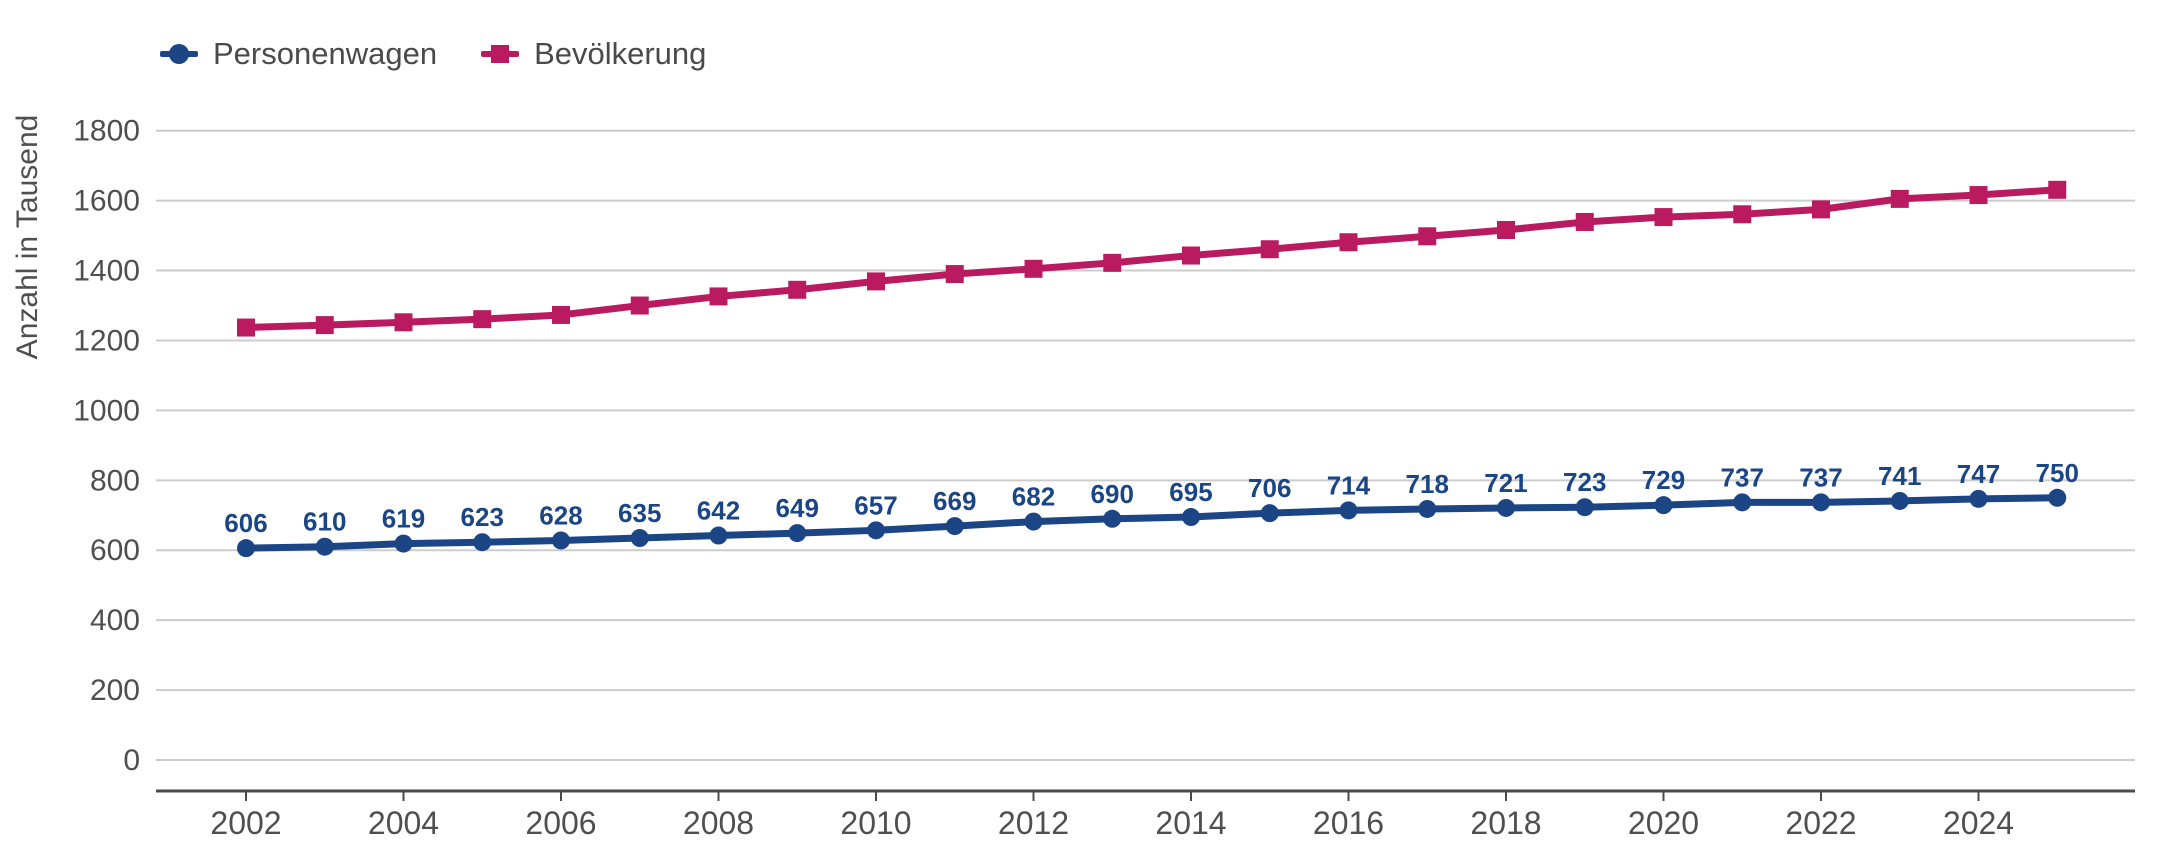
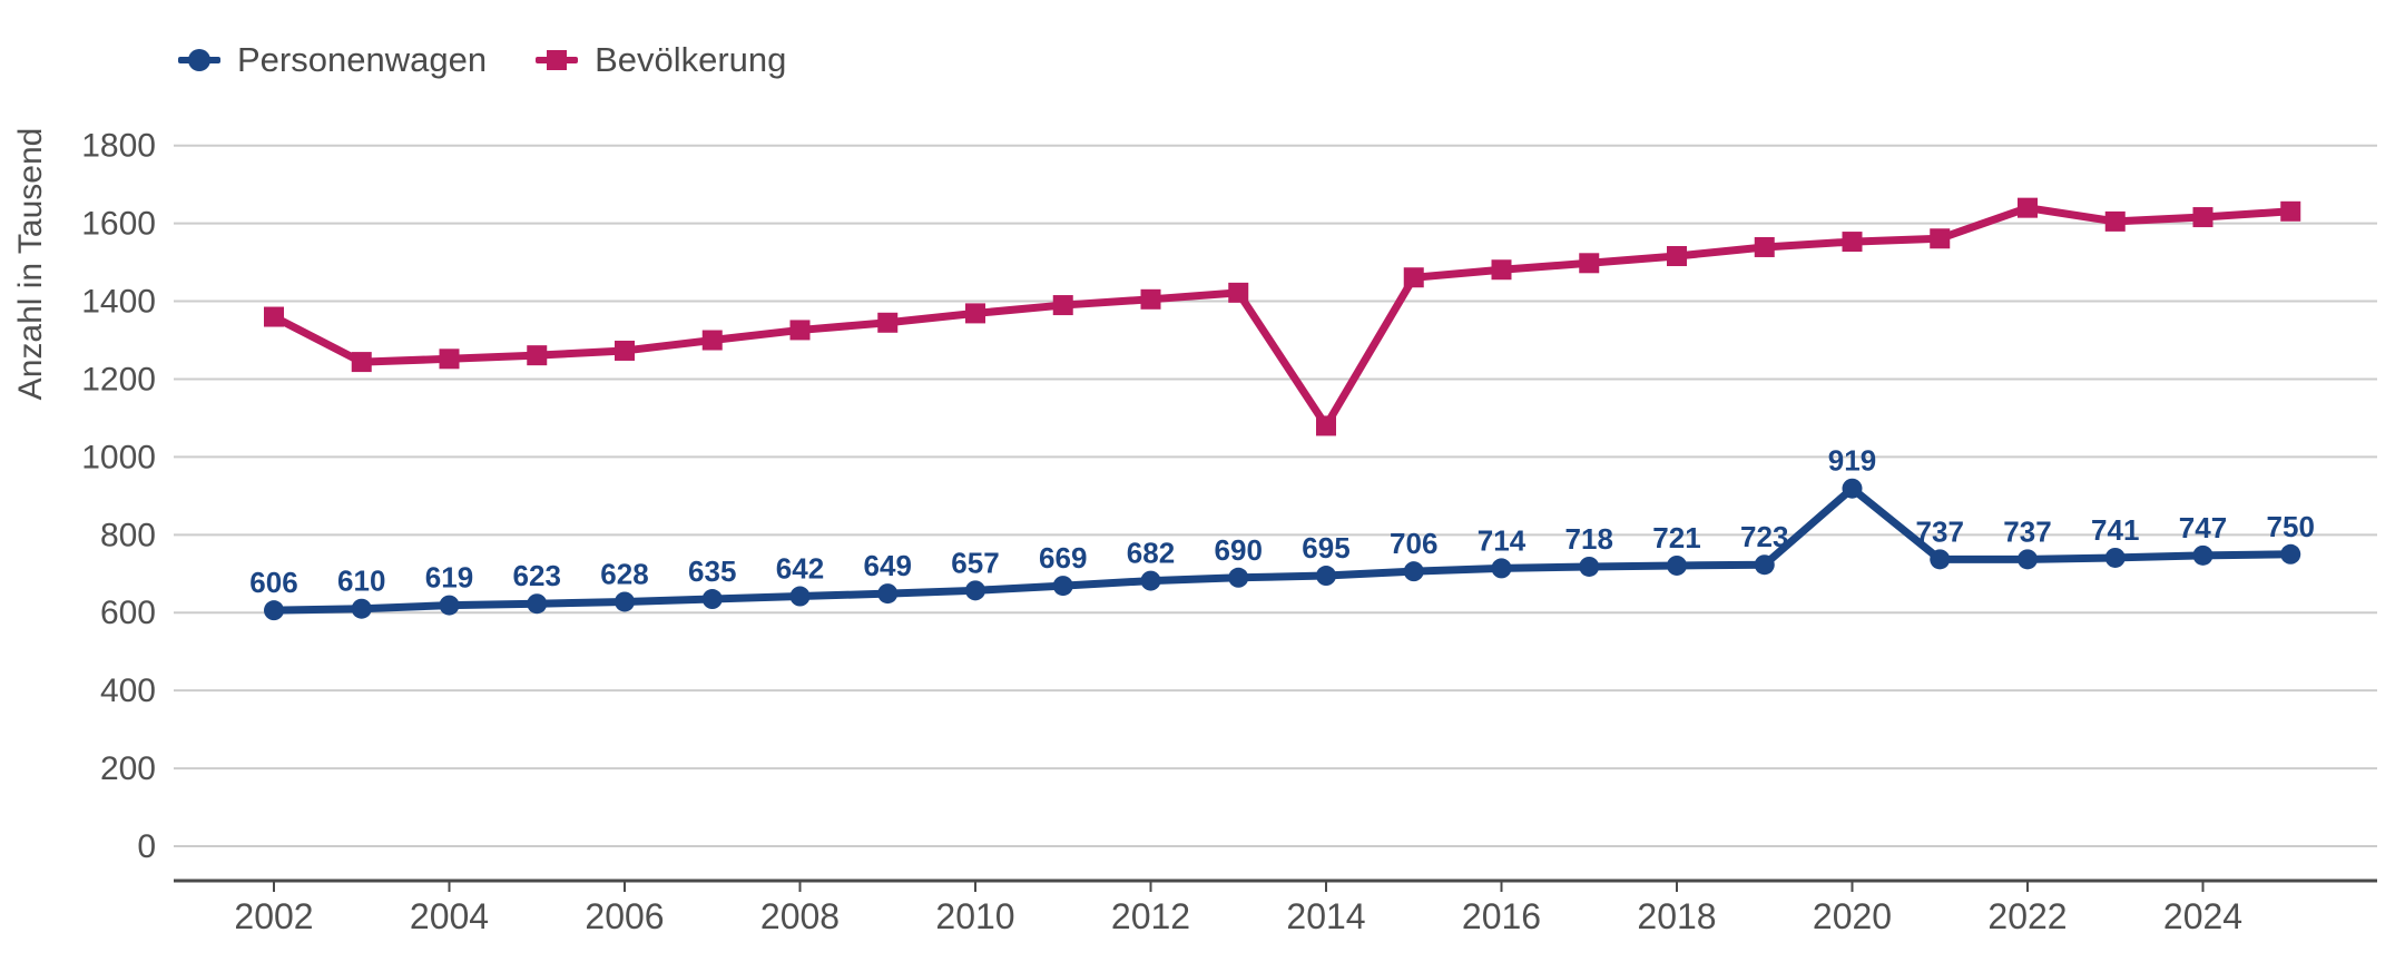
Bevölkerung/2002: 1240 -> 1360
Bevölkerung/2014: 1440 -> 1080
Personenwagen/2020: 729 -> 919
Bevölkerung/2022: 1580 -> 1640
